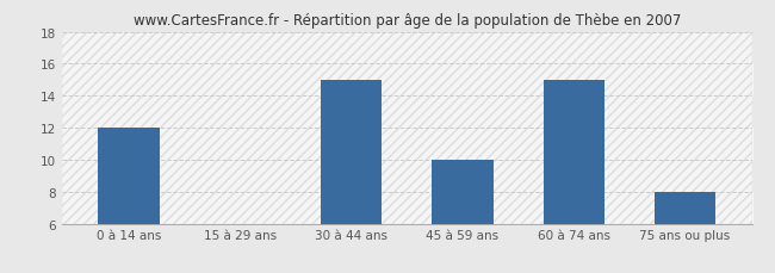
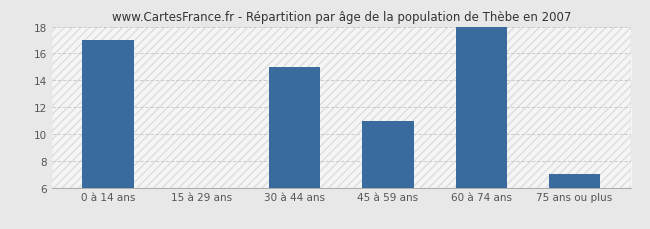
0 à 14 ans: 12 -> 17
45 à 59 ans: 10 -> 11
60 à 74 ans: 15 -> 18
75 ans ou plus: 8 -> 7
